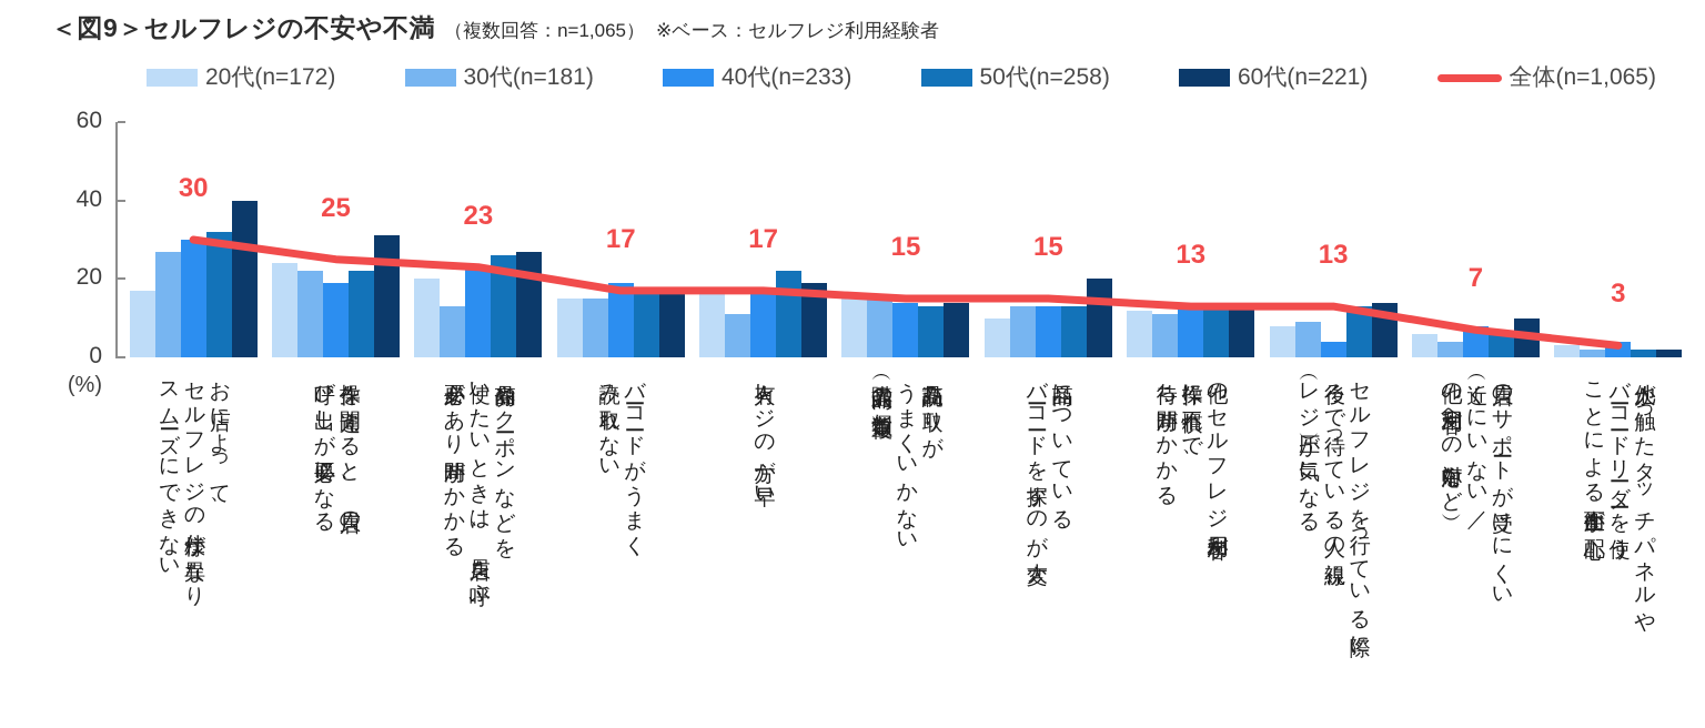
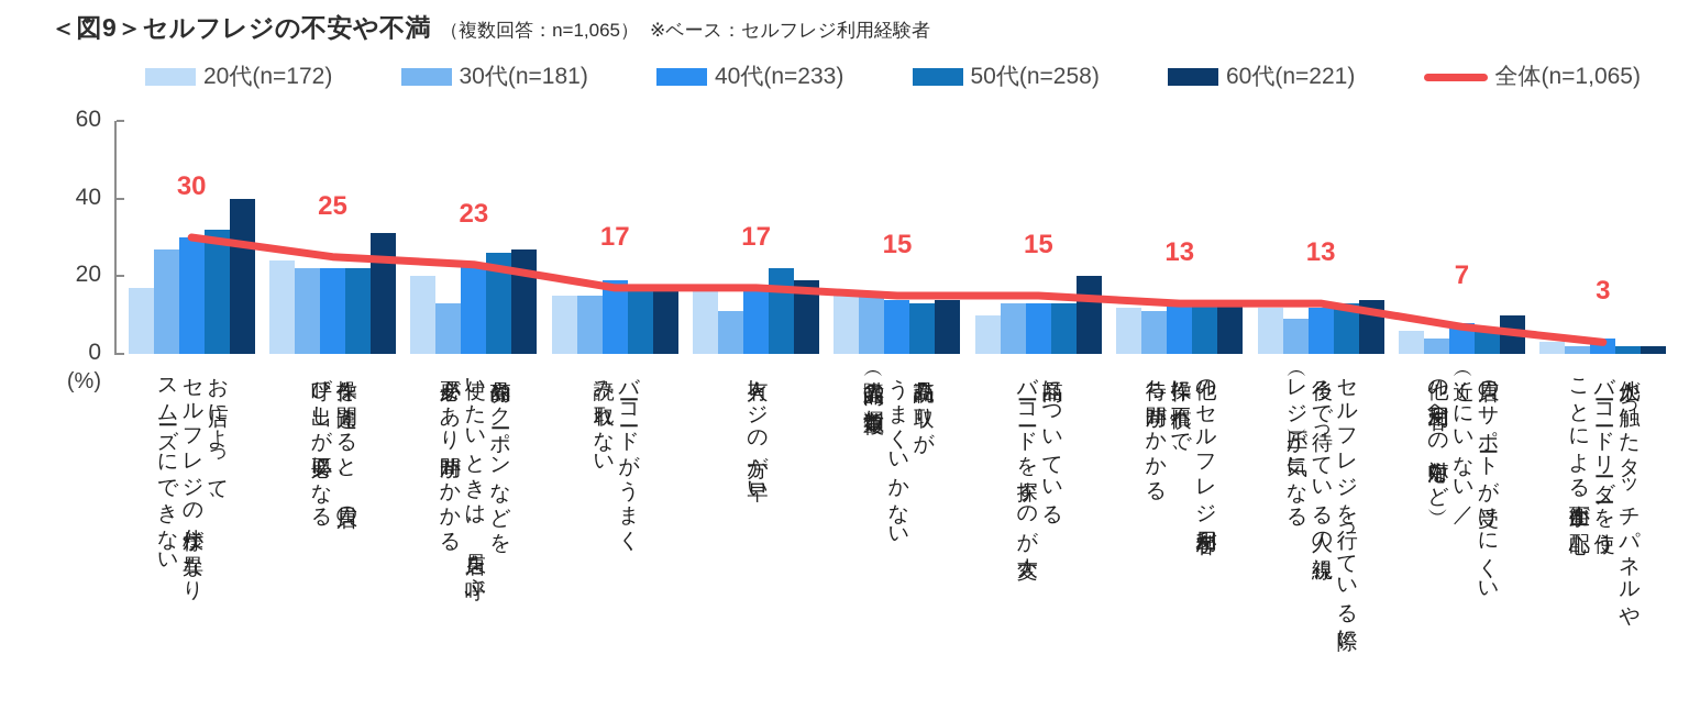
40代(n=233)/操作を間違えると、店員の 呼び出しが必要になる: 19 -> 22
20代(n=172)/セルフレジを行っている際に、 後ろで待っている人の視線 （レジ圧）が気になる: 8 -> 12
40代(n=233)/セルフレジを行っている際に、 後ろで待っている人の視線 （レジ圧）が気になる: 4 -> 12
